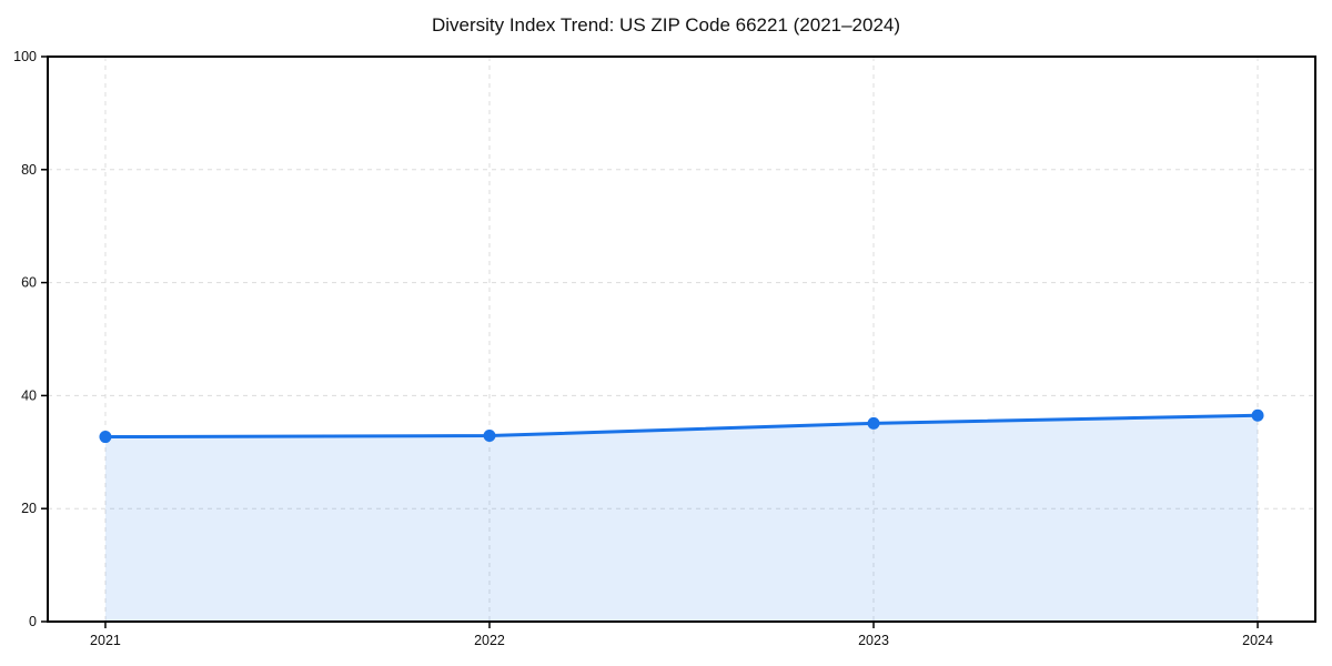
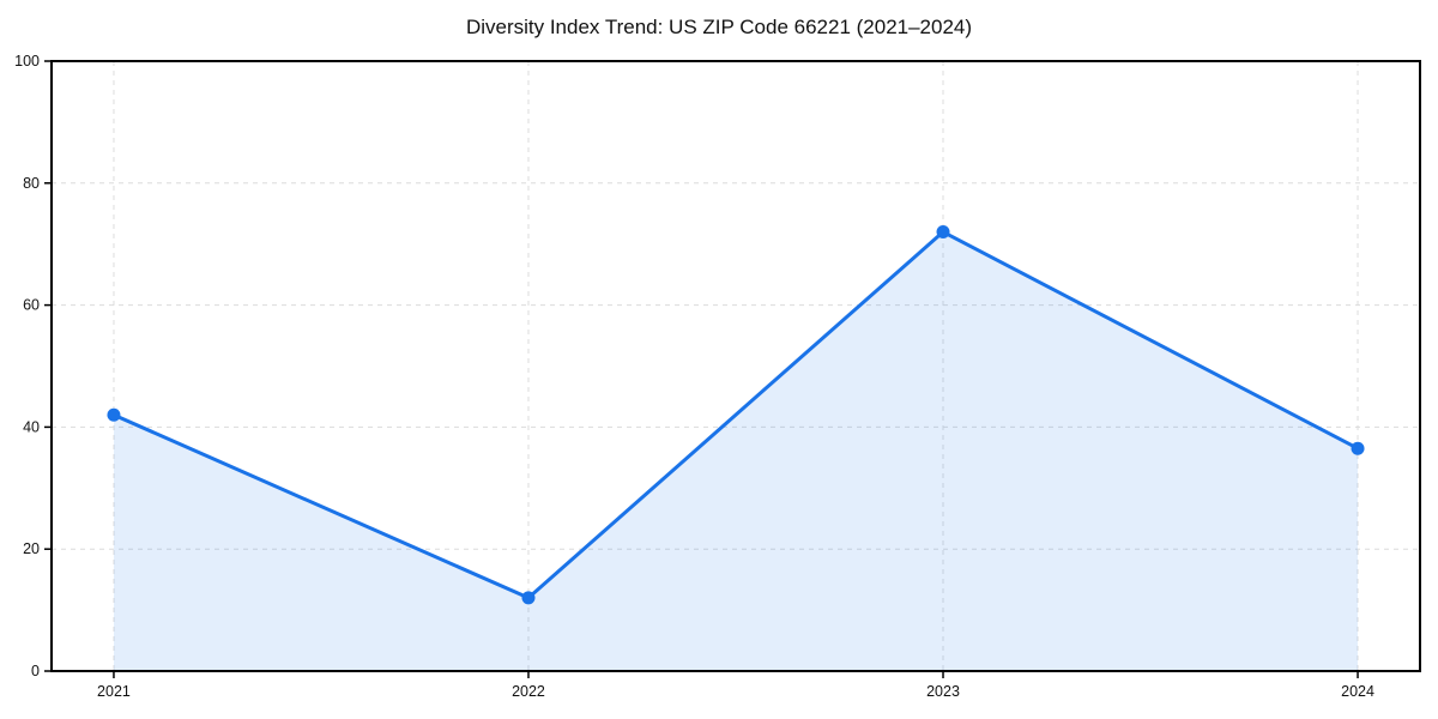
2021: 33 -> 42
2022: 33 -> 12
2023: 35 -> 72
